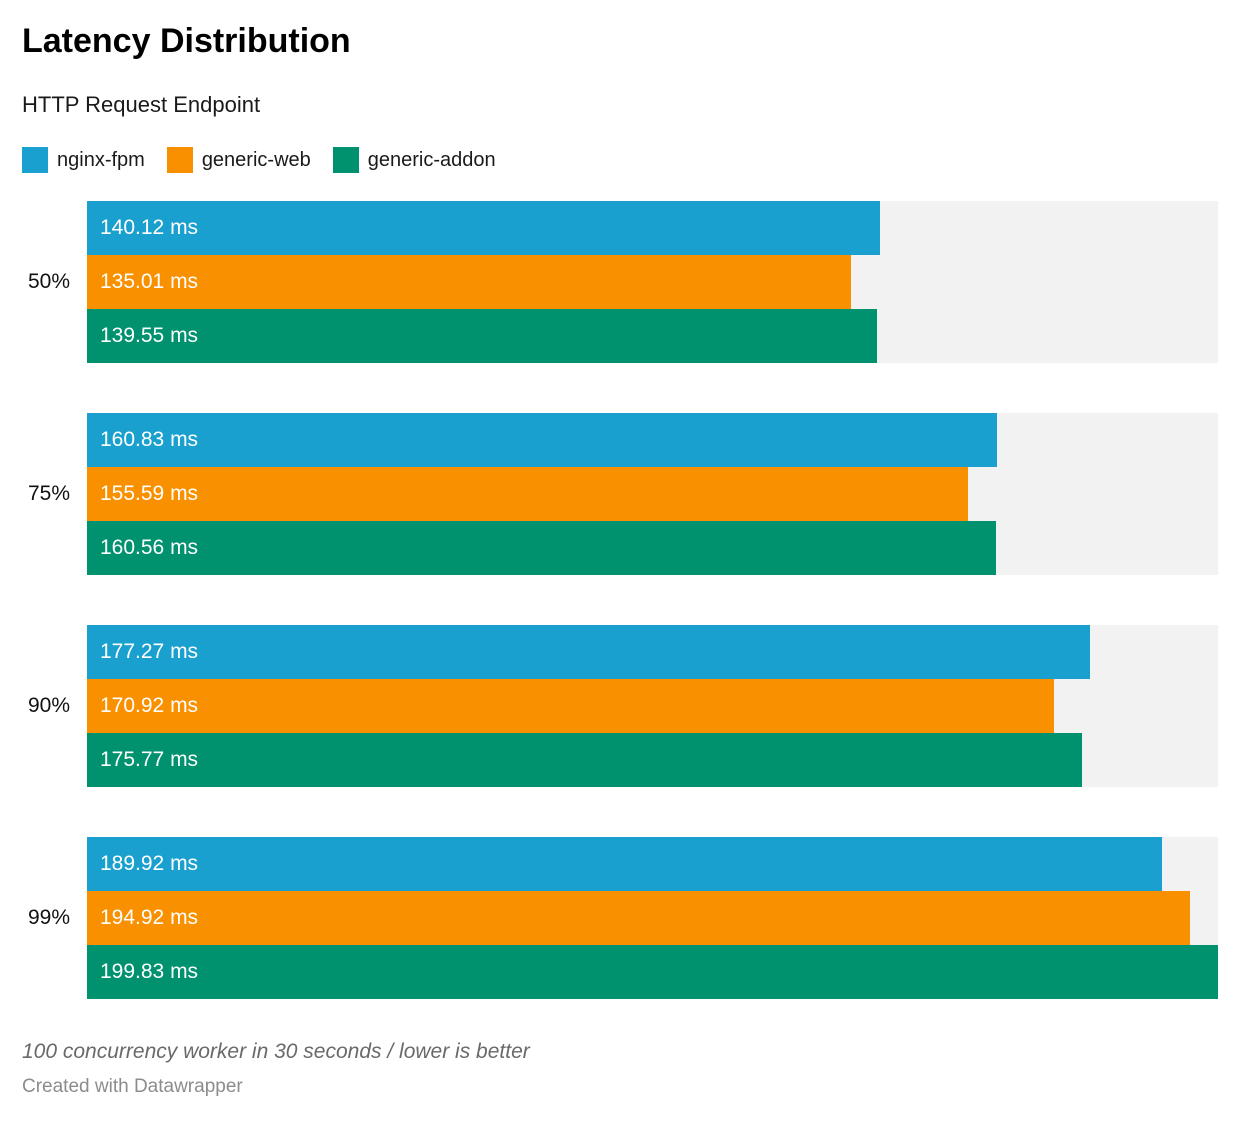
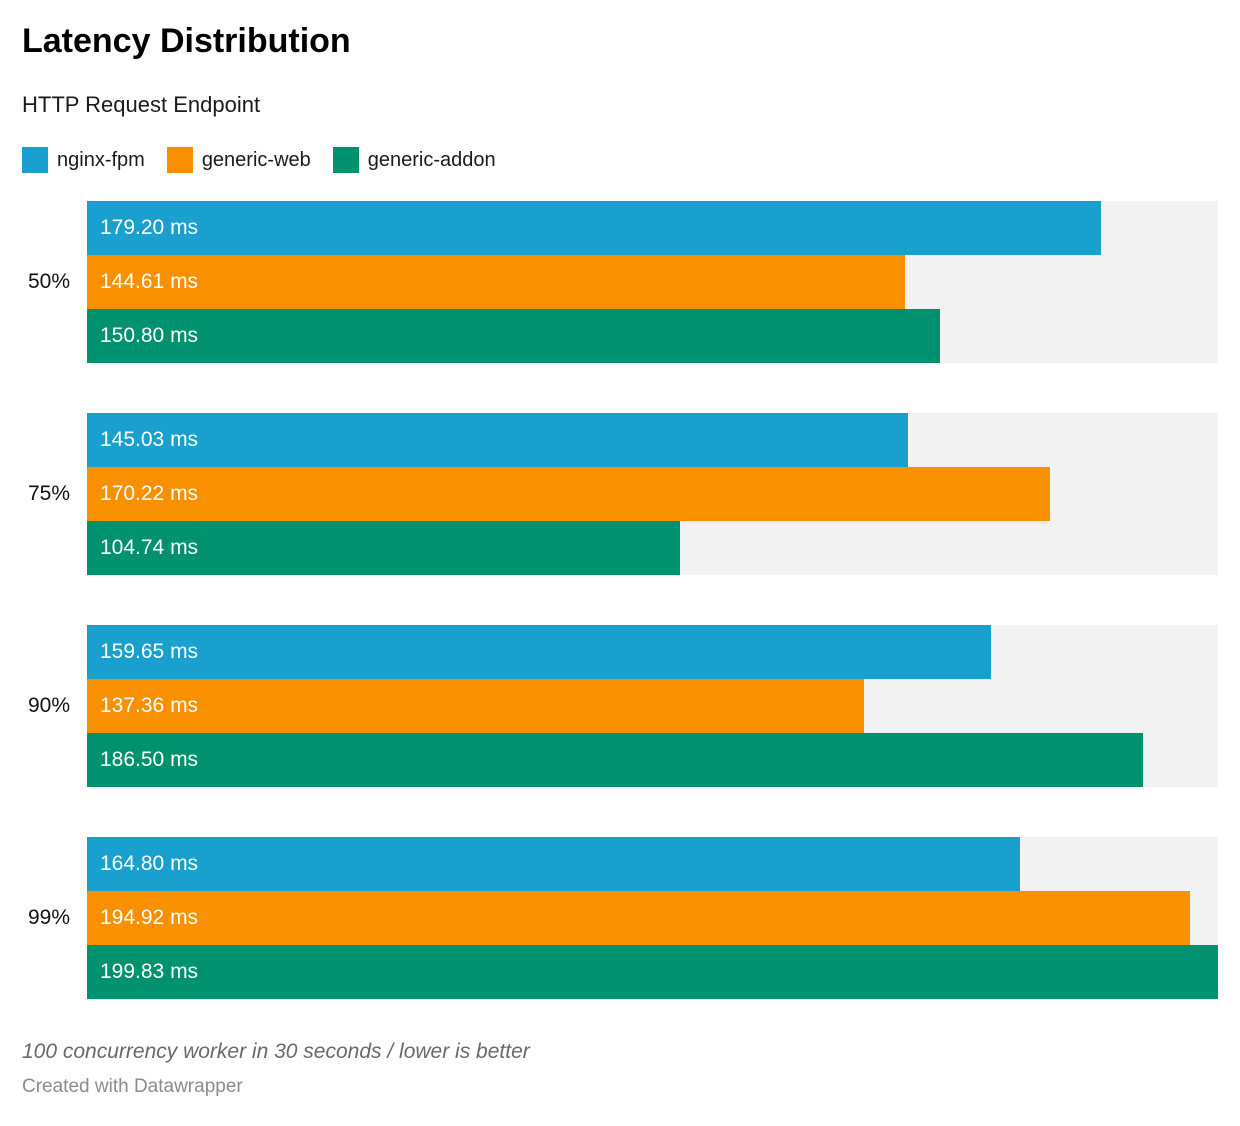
nginx-fpm/50%: 140.12 -> 179.20
generic-web/50%: 135.01 -> 144.61
generic-addon/50%: 139.55 -> 150.80
nginx-fpm/75%: 160.83 -> 145.03
generic-web/75%: 155.59 -> 170.22
generic-addon/75%: 160.56 -> 104.74
nginx-fpm/90%: 177.27 -> 159.65
generic-web/90%: 170.92 -> 137.36
generic-addon/90%: 175.77 -> 186.50
nginx-fpm/99%: 189.92 -> 164.80
